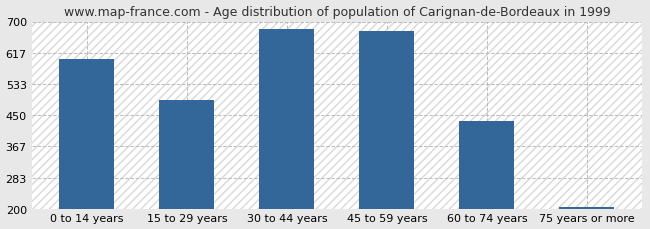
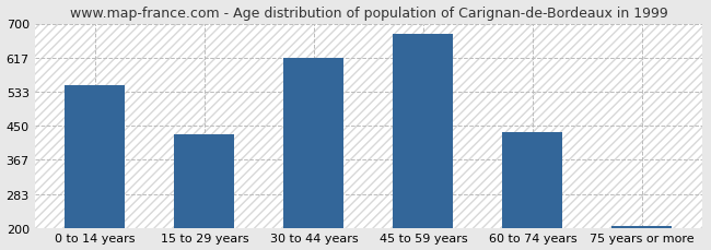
0 to 14 years: 600 -> 550
15 to 29 years: 490 -> 430
30 to 44 years: 680 -> 615
